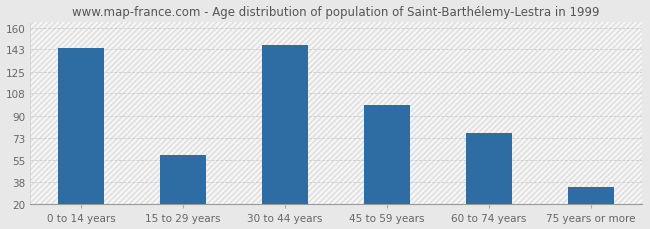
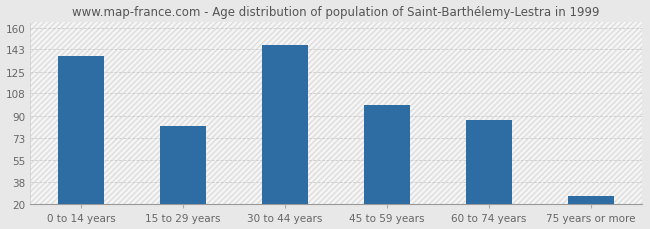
0 to 14 years: 144 -> 138
15 to 29 years: 59 -> 82
60 to 74 years: 77 -> 87
75 years or more: 34 -> 27
